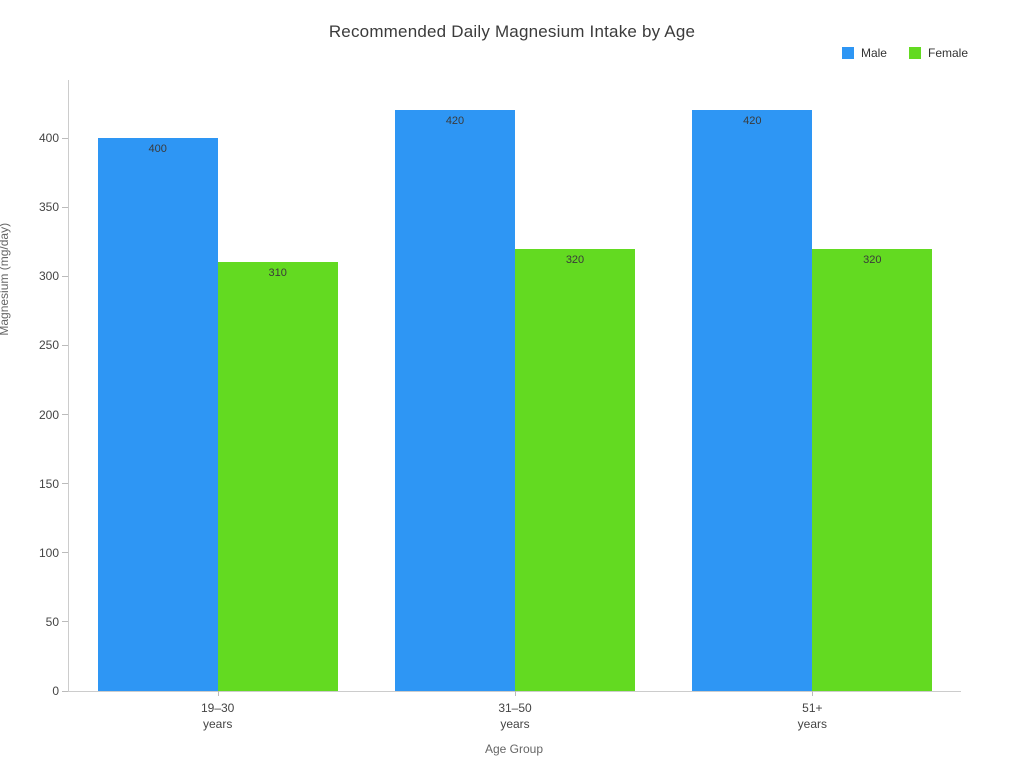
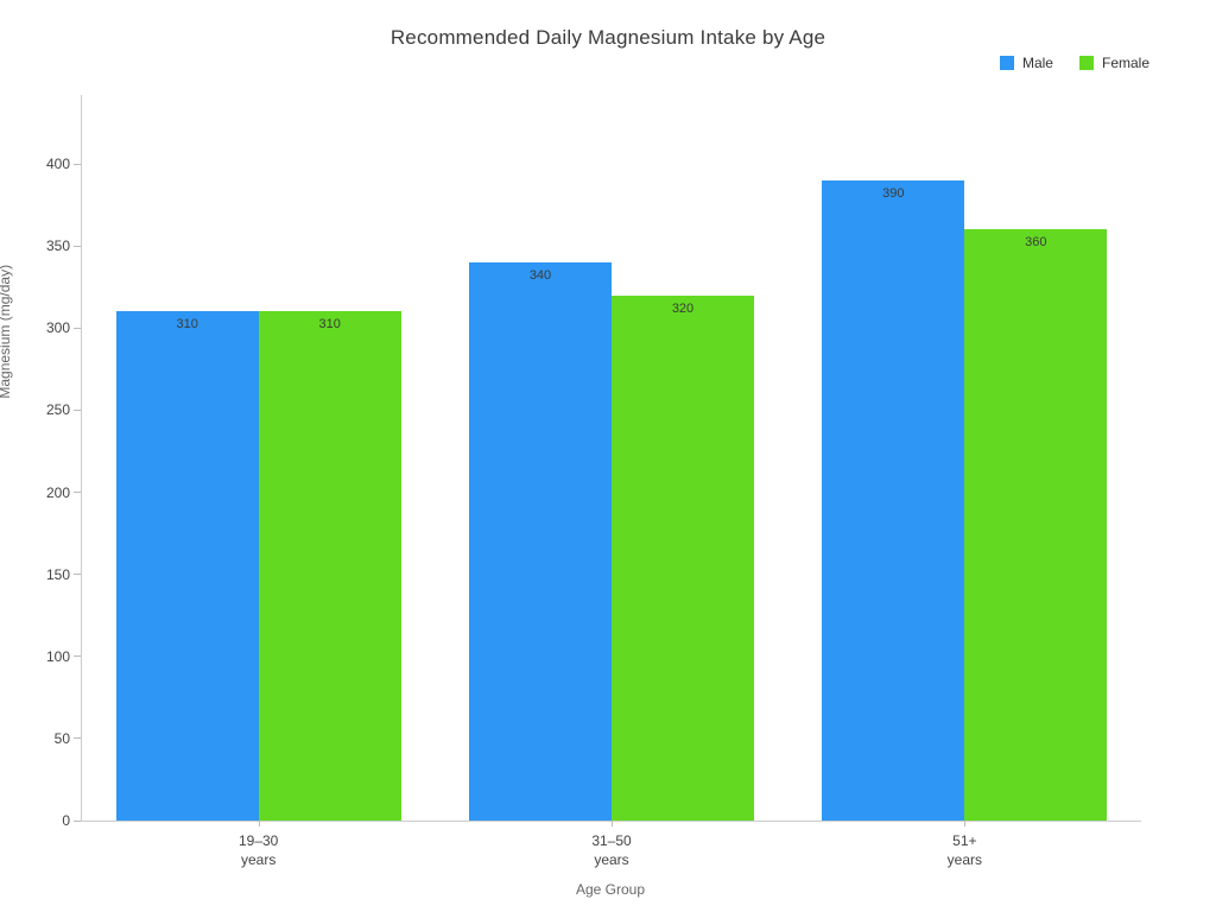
Male/19–30 years: 400 -> 310
Male/31–50 years: 420 -> 340
Male/51+ years: 420 -> 390
Female/51+ years: 320 -> 360
